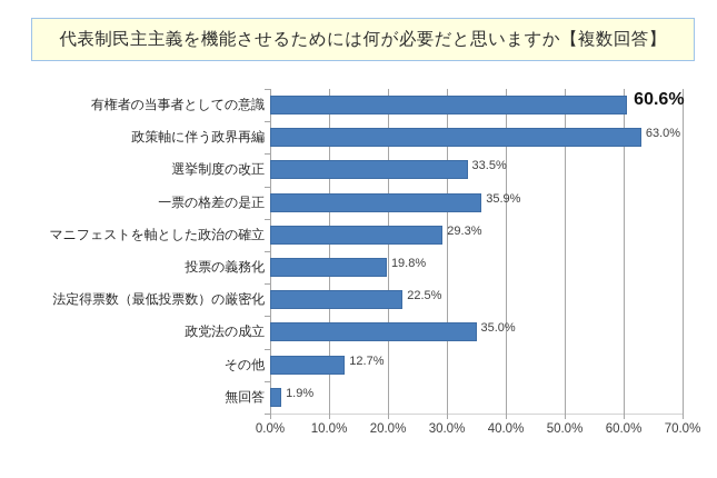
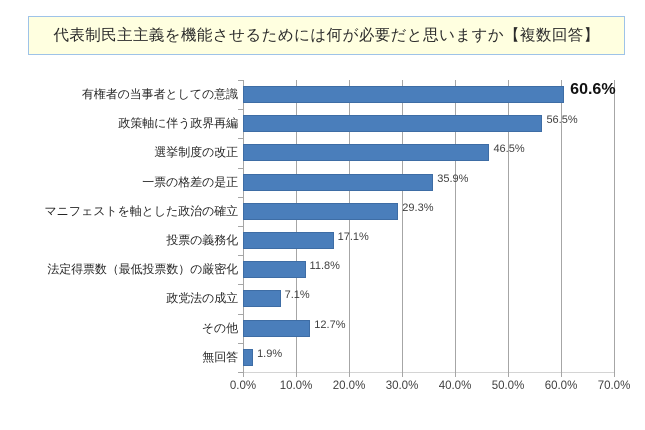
政策軸に伴う政界再編: 63.0% -> 56.5%
選挙制度の改正: 33.5% -> 46.5%
投票の義務化: 19.8% -> 17.1%
法定得票数（最低投票数）の厳密化: 22.5% -> 11.8%
政党法の成立: 35.0% -> 7.1%
